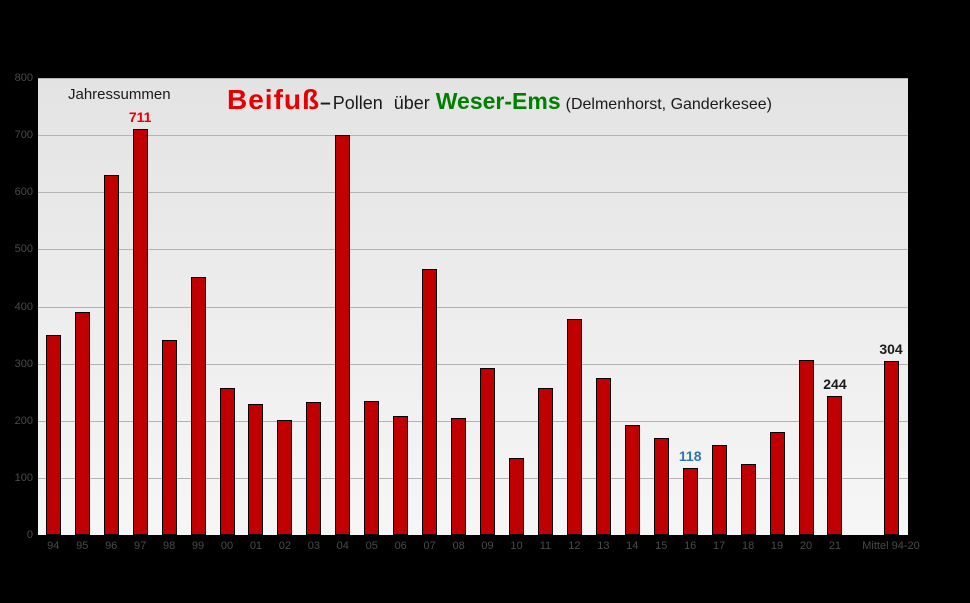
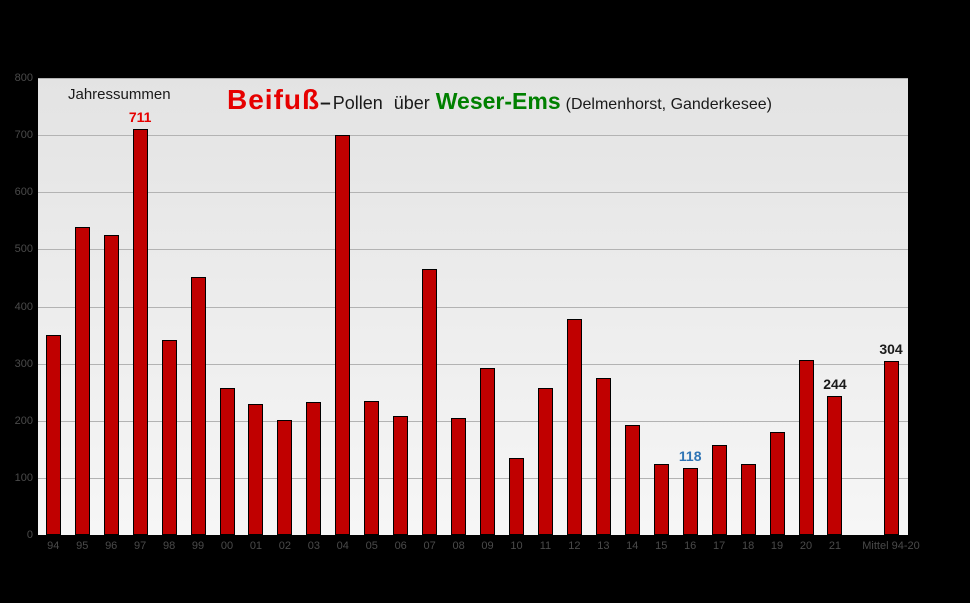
95: 390 -> 540
96: 630 -> 520
15: 170 -> 120
